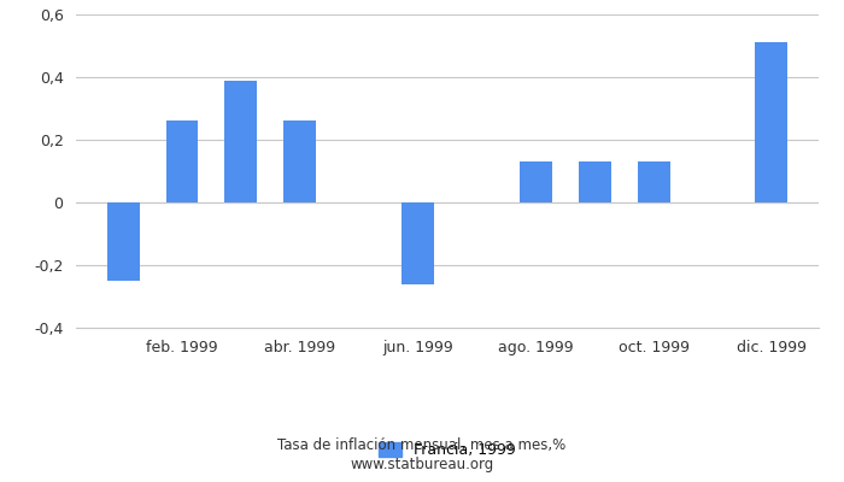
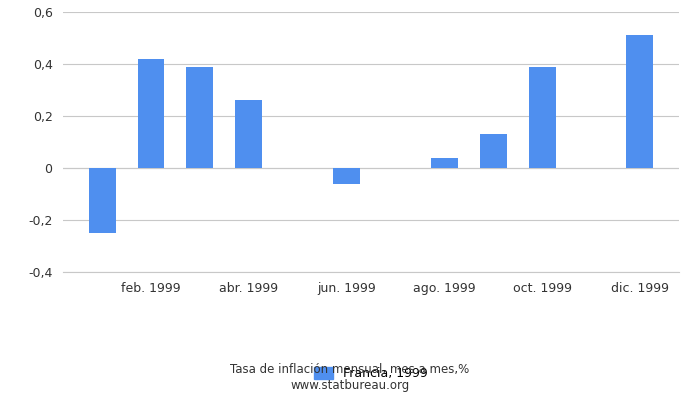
feb. 1999: 0,26 -> 0,42
jun. 1999: -0,26 -> -0,06
ago. 1999: 0,13 -> 0,04
oct. 1999: 0,13 -> 0,39
